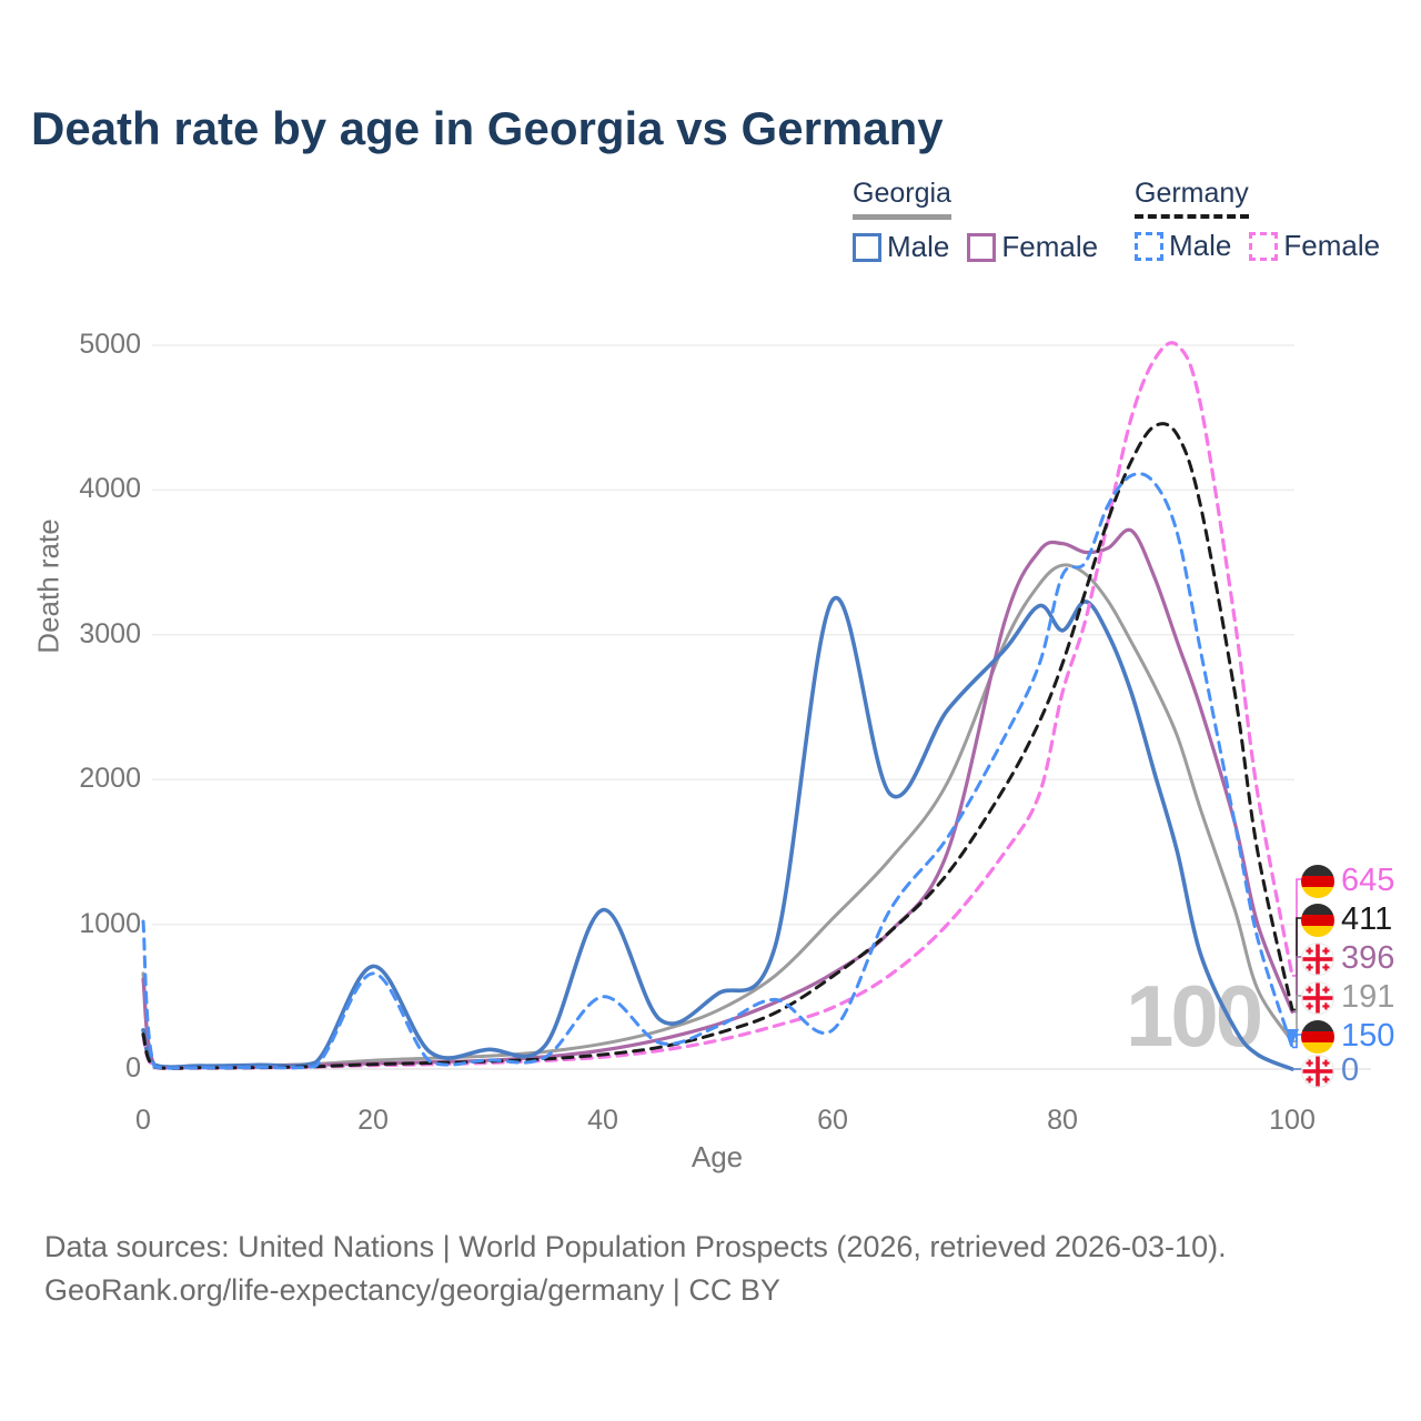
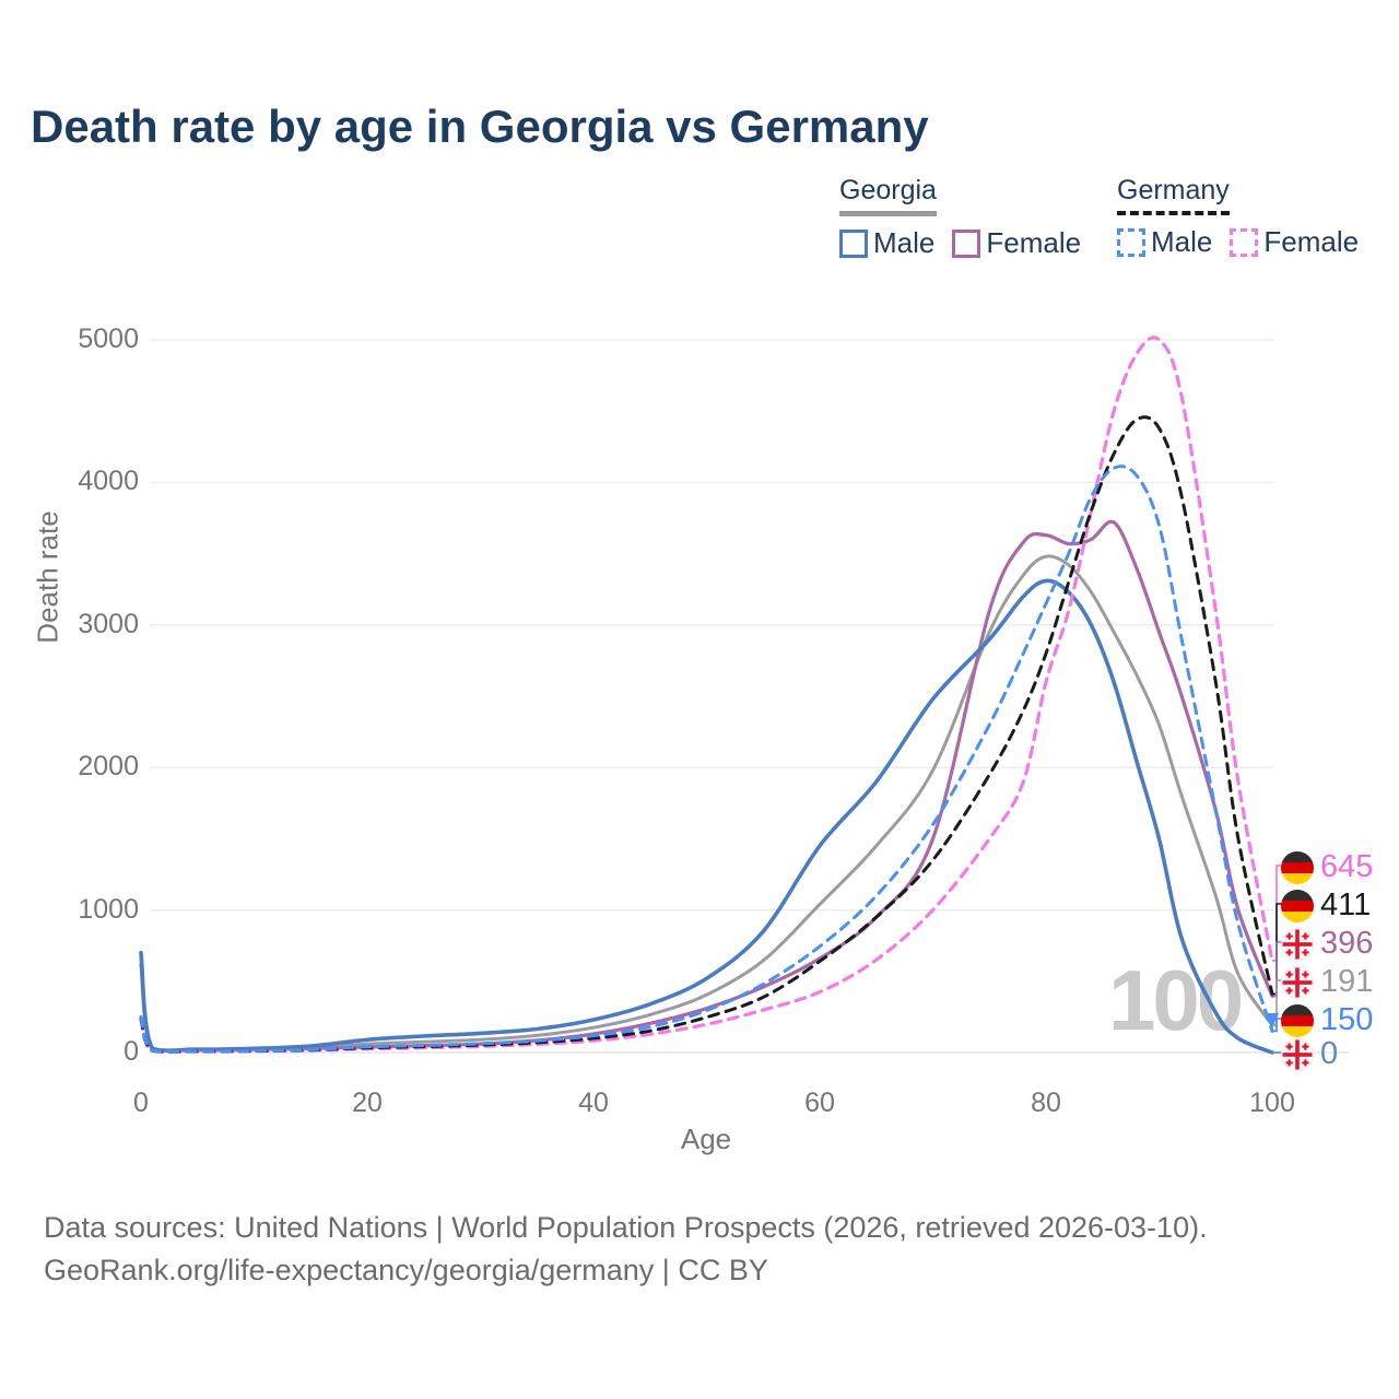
Georgia Male/0: 270 -> 700
Germany Male/0: 1020 -> 250
Georgia Male/20: 710 -> 90
Germany Male/20: 660 -> 40
Georgia Male/40: 1100 -> 230
Germany Male/40: 500 -> 120
Georgia Male/60: 3240 -> 1450
Germany Male/60: 270 -> 740
Georgia Male/80: 3030 -> 3310
Germany Male/80: 3410 -> 3150
